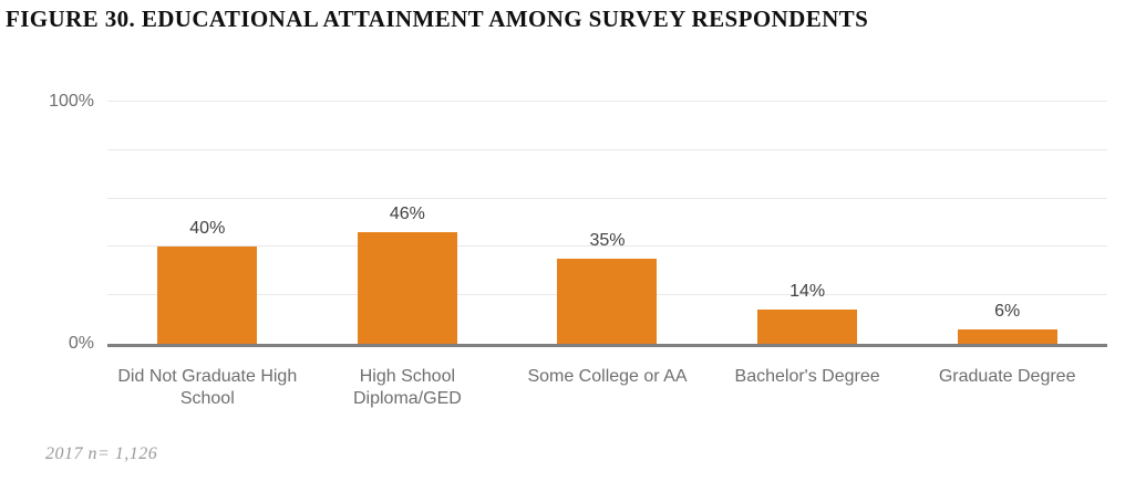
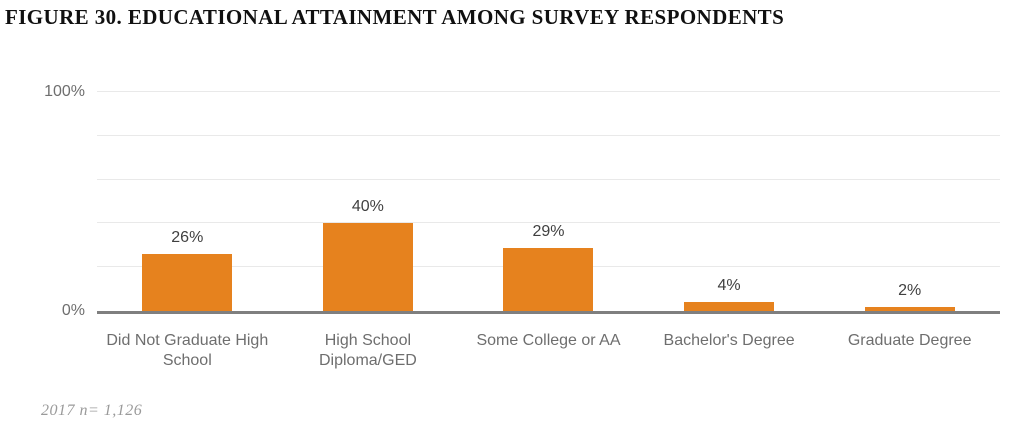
Did Not Graduate High School: 40% -> 26%
High School Diploma/GED: 46% -> 40%
Some College or AA: 35% -> 29%
Bachelor's Degree: 14% -> 4%
Graduate Degree: 6% -> 2%
